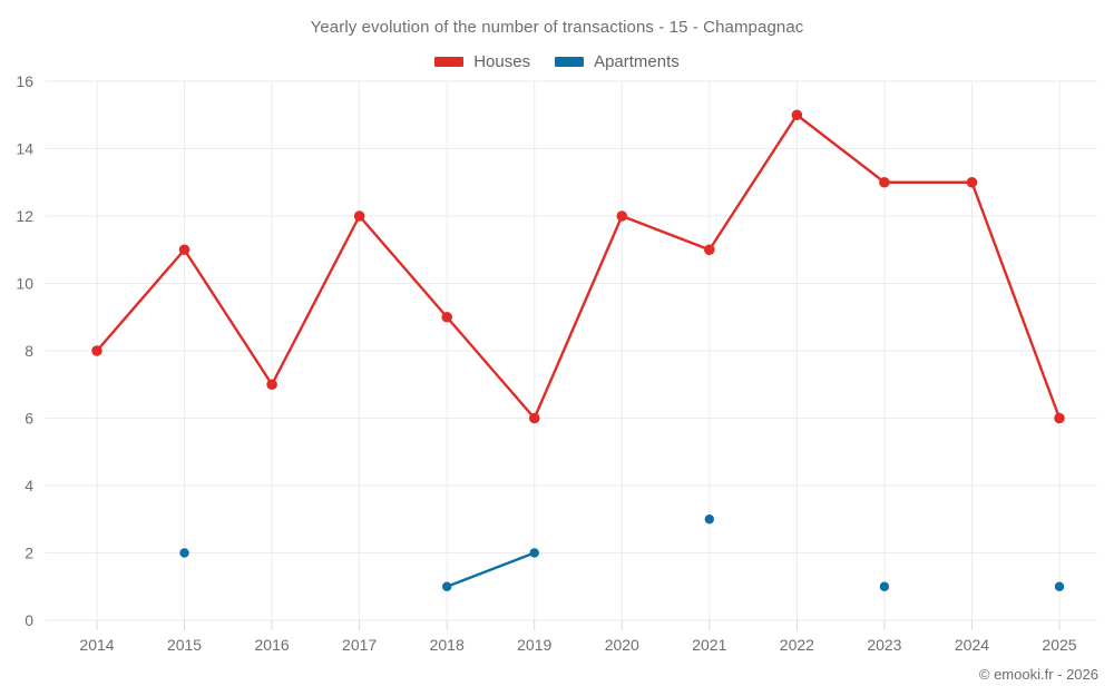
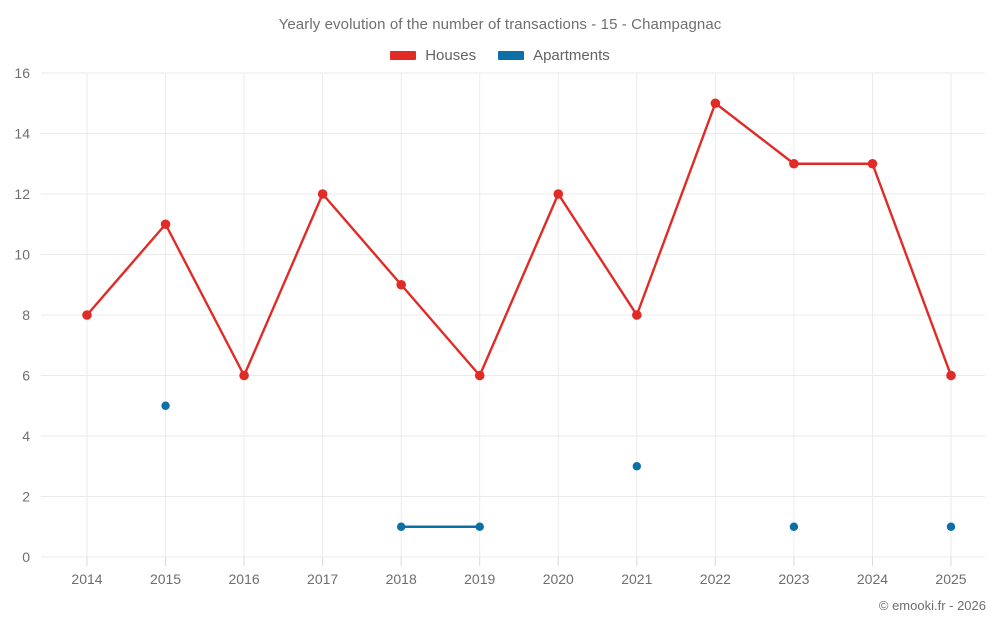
Apartments/2015: 2 -> 5
Houses/2016: 7 -> 6
Apartments/2019: 2 -> 1
Houses/2021: 11 -> 8
